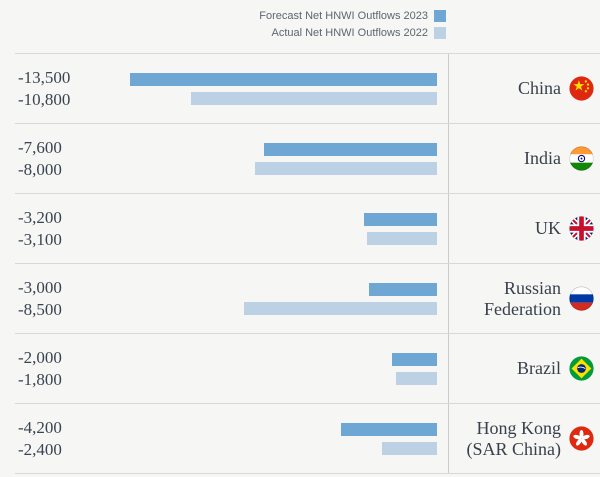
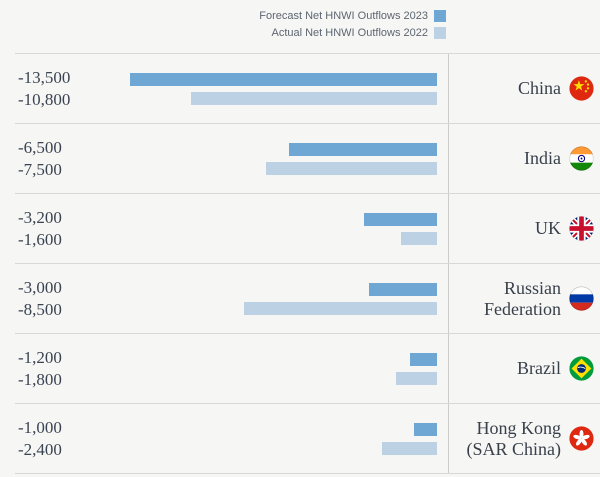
Forecast Net HNWI Outflows 2023/India: -7,600 -> -6,500
Actual Net HNWI Outflows 2022/India: -8,000 -> -7,500
Actual Net HNWI Outflows 2022/UK: -3,100 -> -1,600
Forecast Net HNWI Outflows 2023/Brazil: -2,000 -> -1,200
Forecast Net HNWI Outflows 2023/Hong Kong (SAR China): -4,200 -> -1,000
